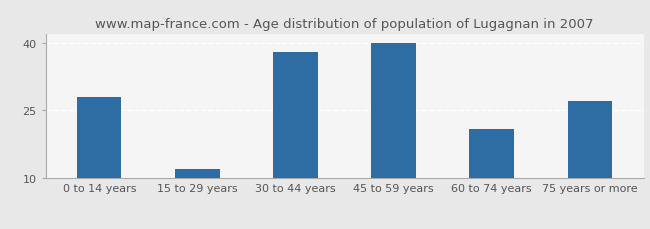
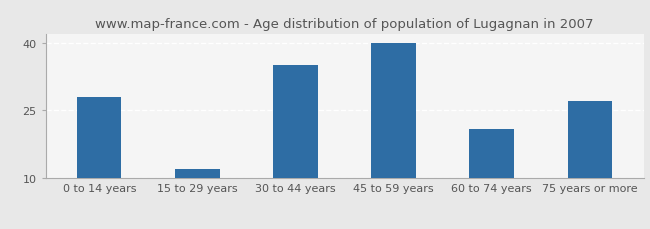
30 to 44 years: 38 -> 35
